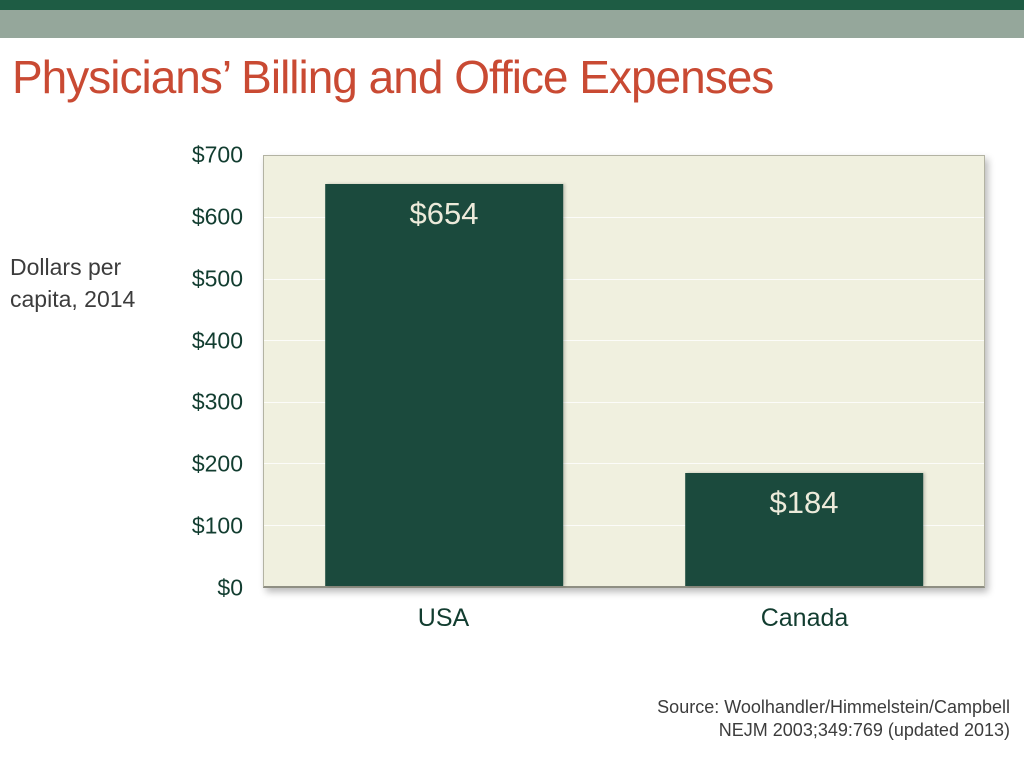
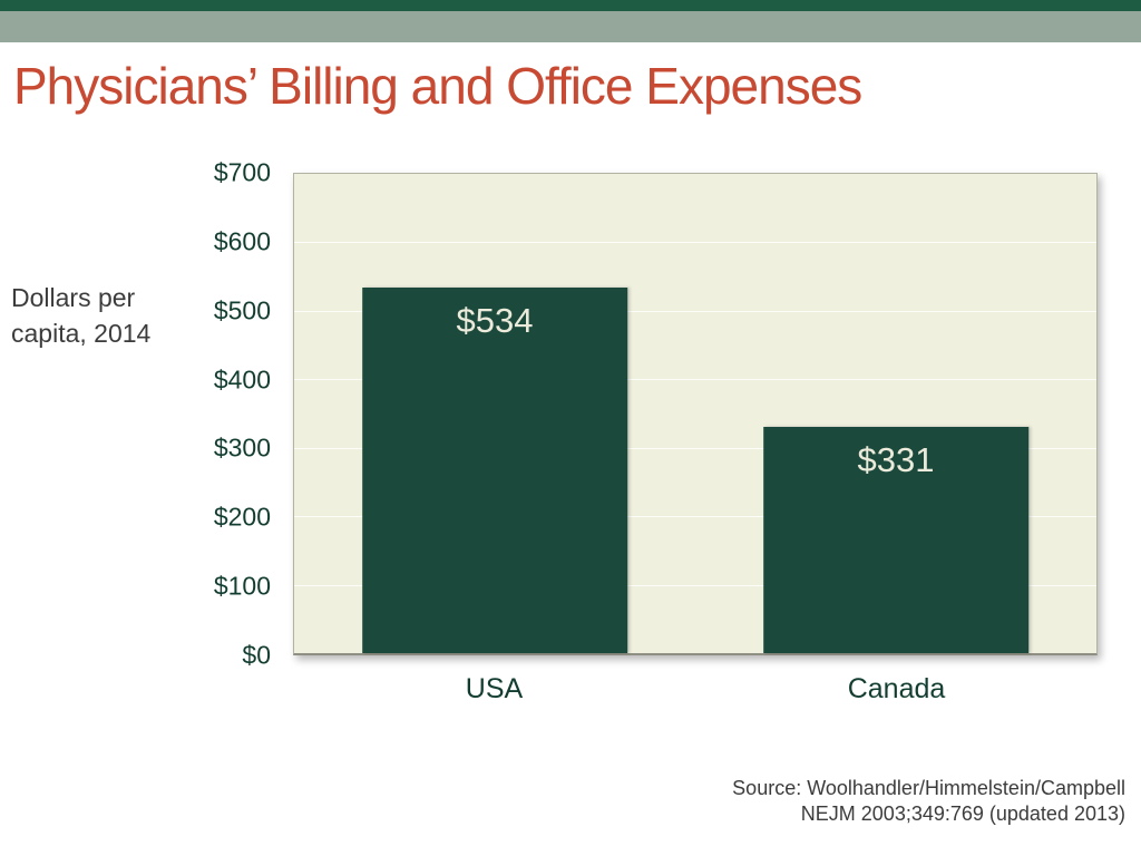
USA: $654 -> $534
Canada: $184 -> $331
